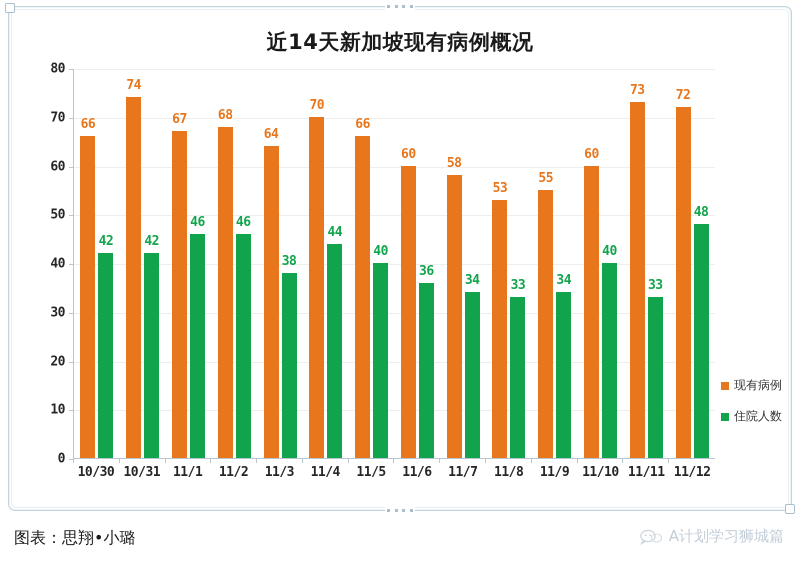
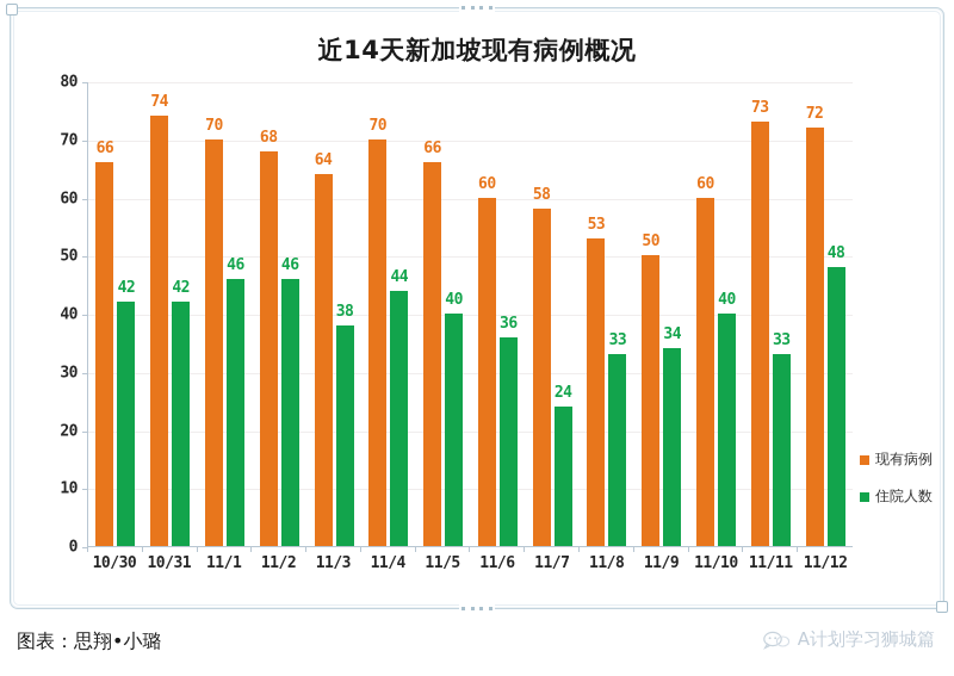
现有病例/11/1: 67 -> 70
住院人数/11/7: 34 -> 24
现有病例/11/9: 55 -> 50
